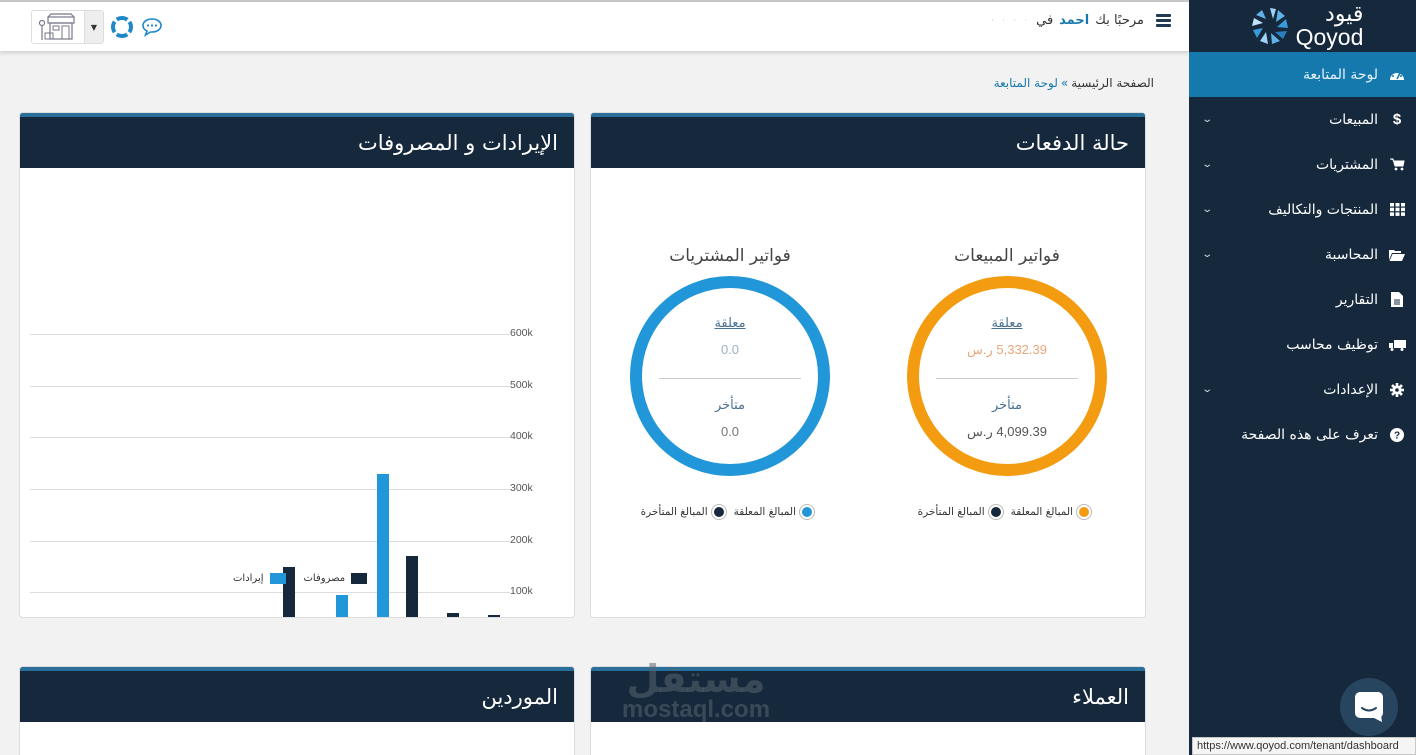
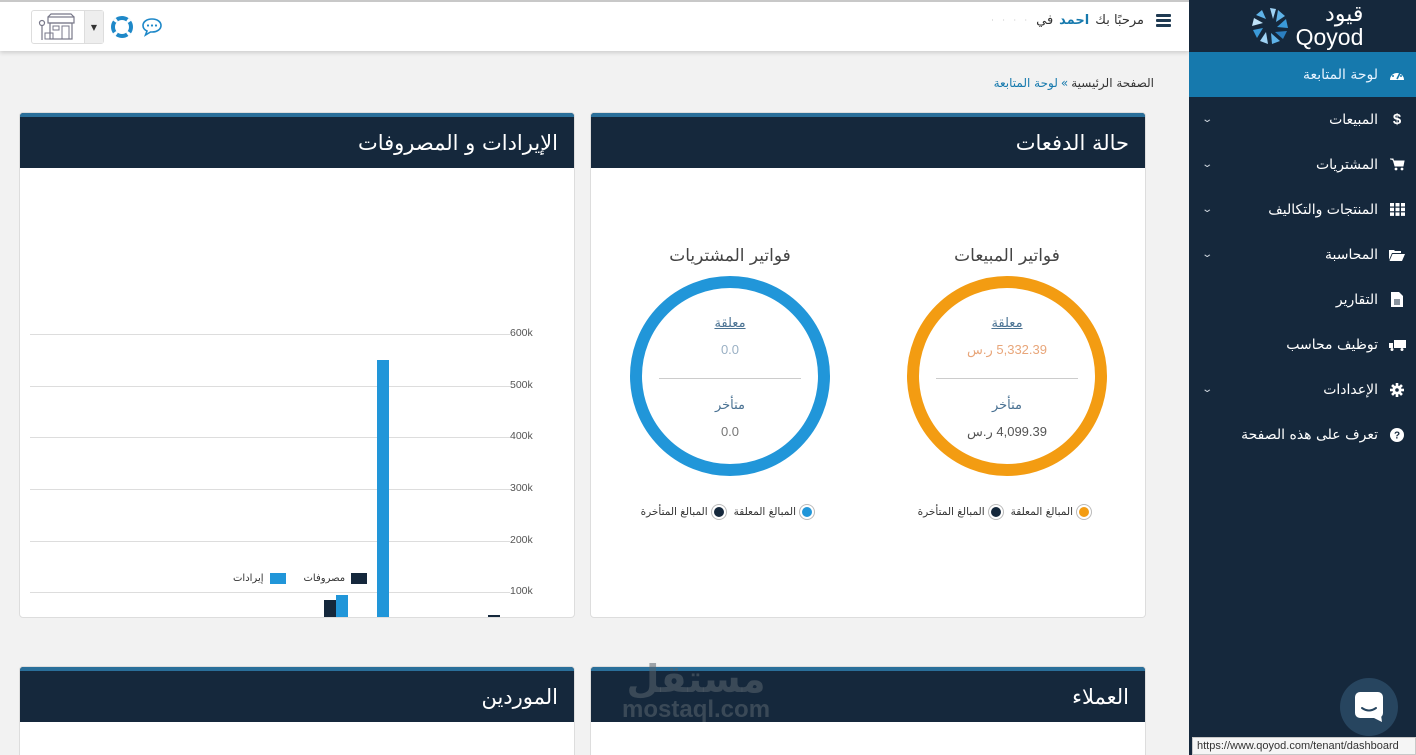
مصروفات/Feb: 60k -> 30k
مصروفات/Mar: 170k -> 50k
إيرادات/Apr: 330k -> 550k
مصروفات/May: 30k -> 80k
مصروفات/Jun: 150k -> 10k
